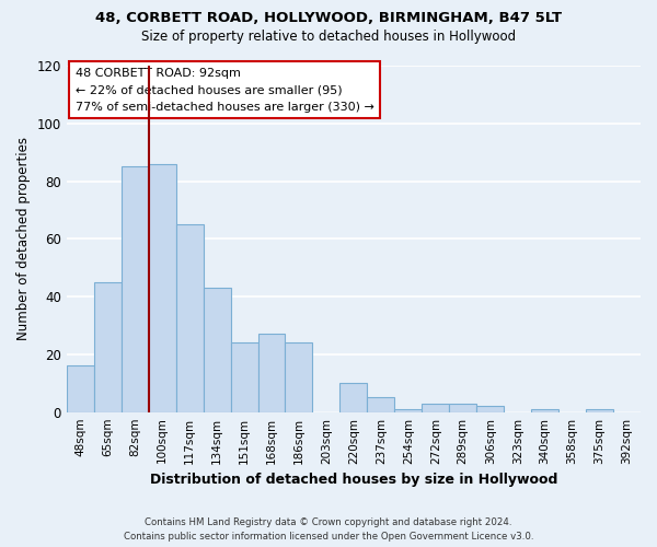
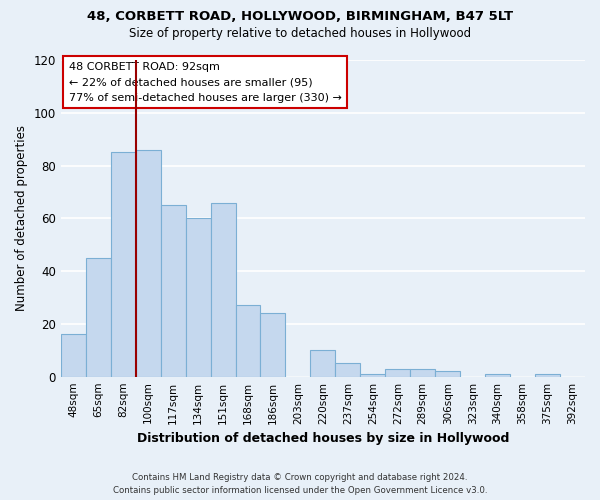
134sqm: 43 -> 60
151sqm: 24 -> 66
